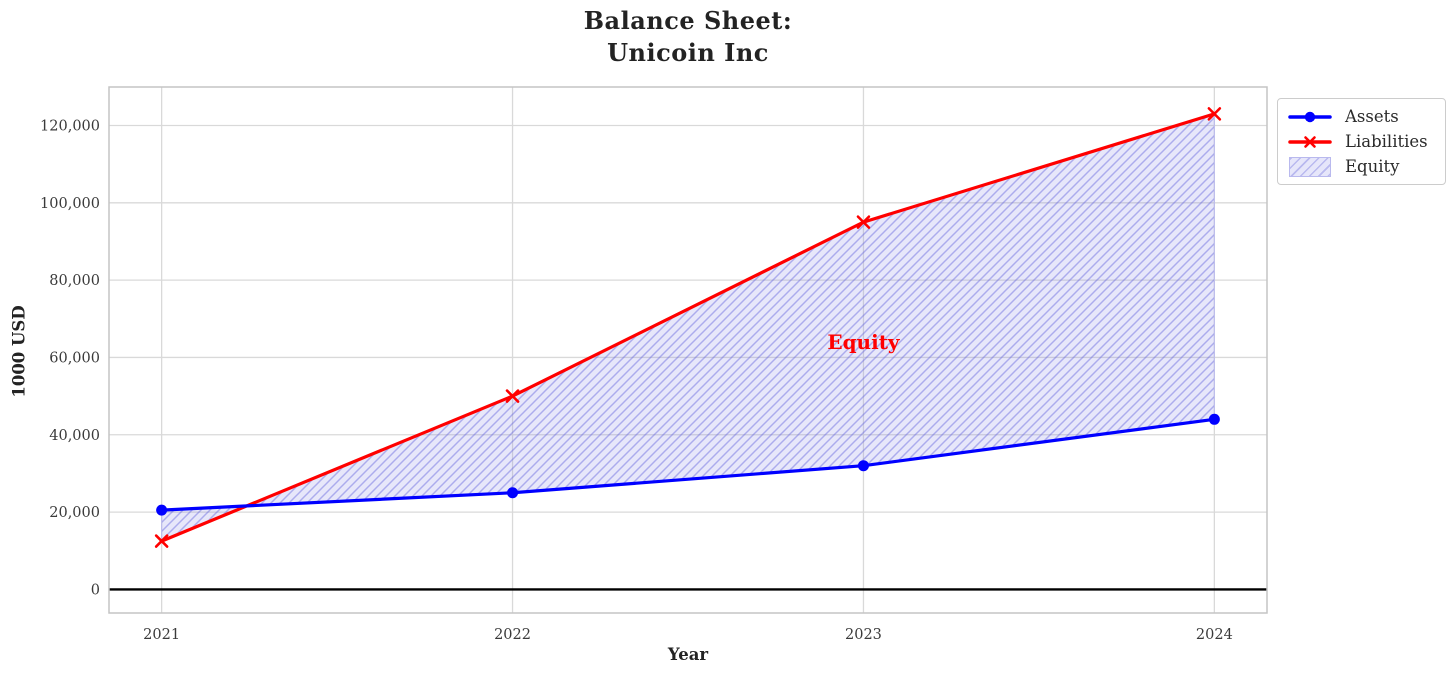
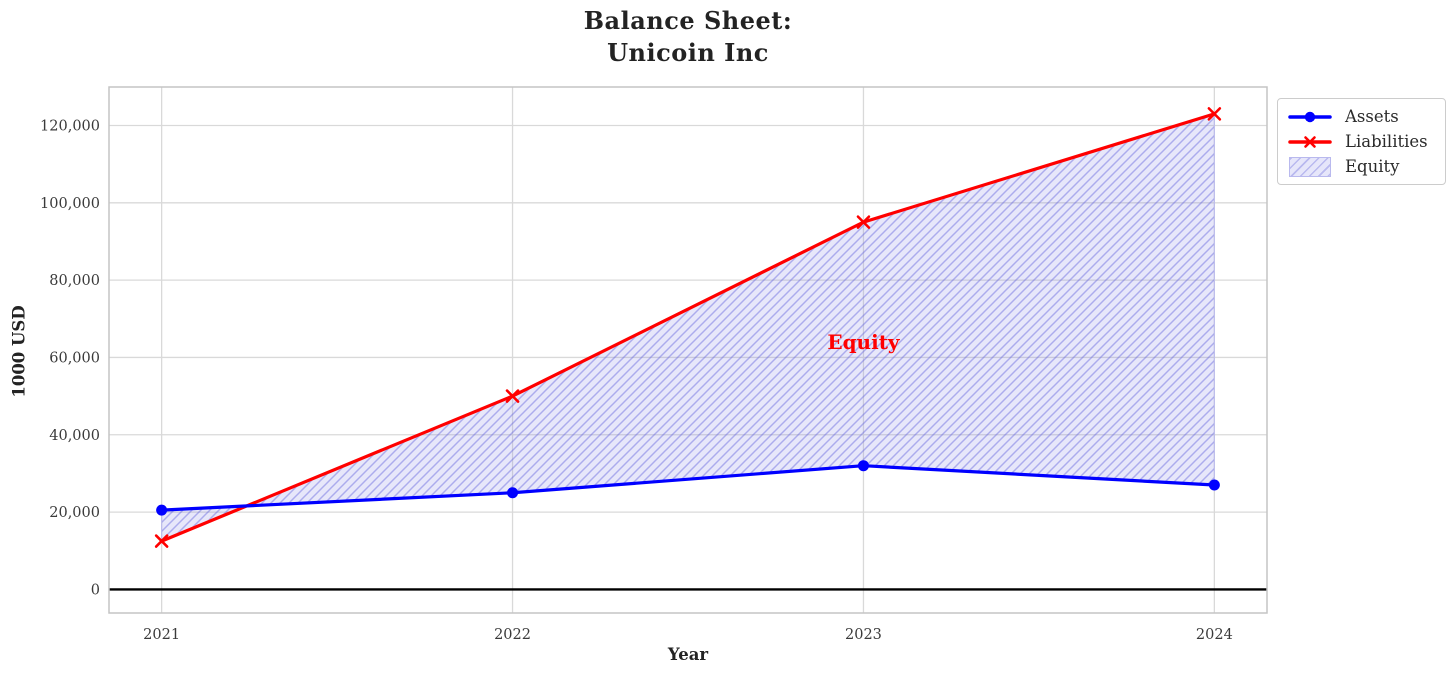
Assets/2024: 44000 -> 27000
